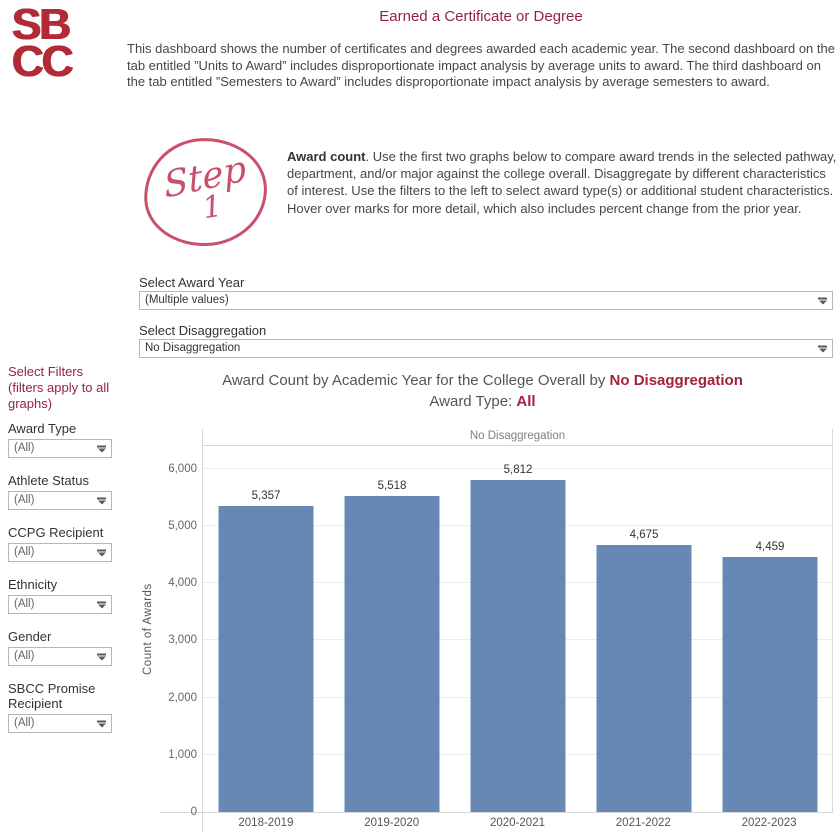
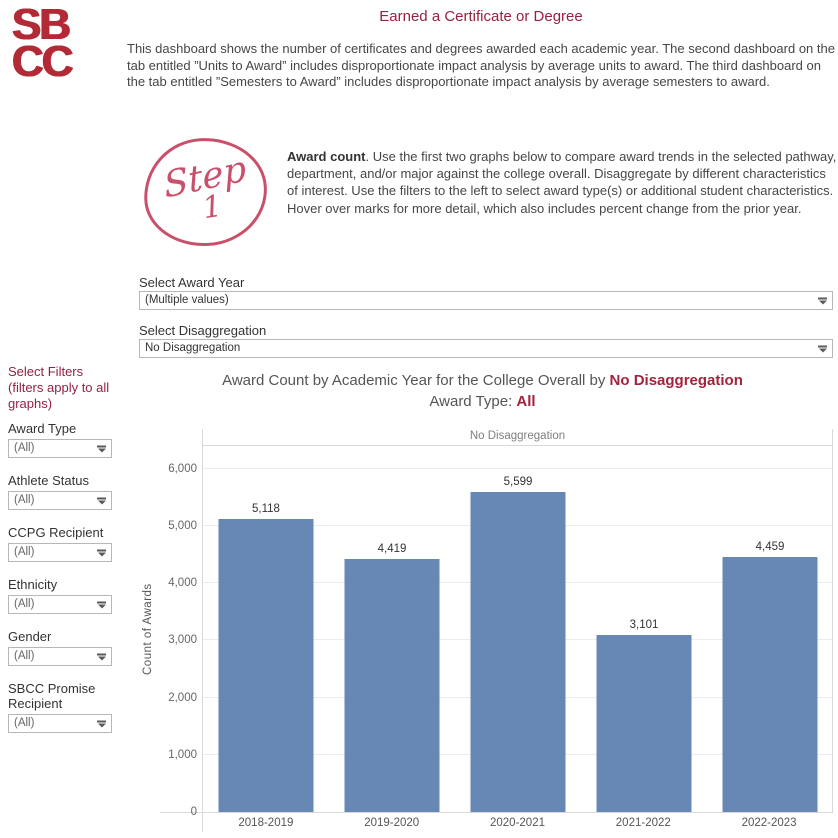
2018-2019: 5,357 -> 5,118
2019-2020: 5,518 -> 4,419
2020-2021: 5,812 -> 5,599
2021-2022: 4,675 -> 3,101
